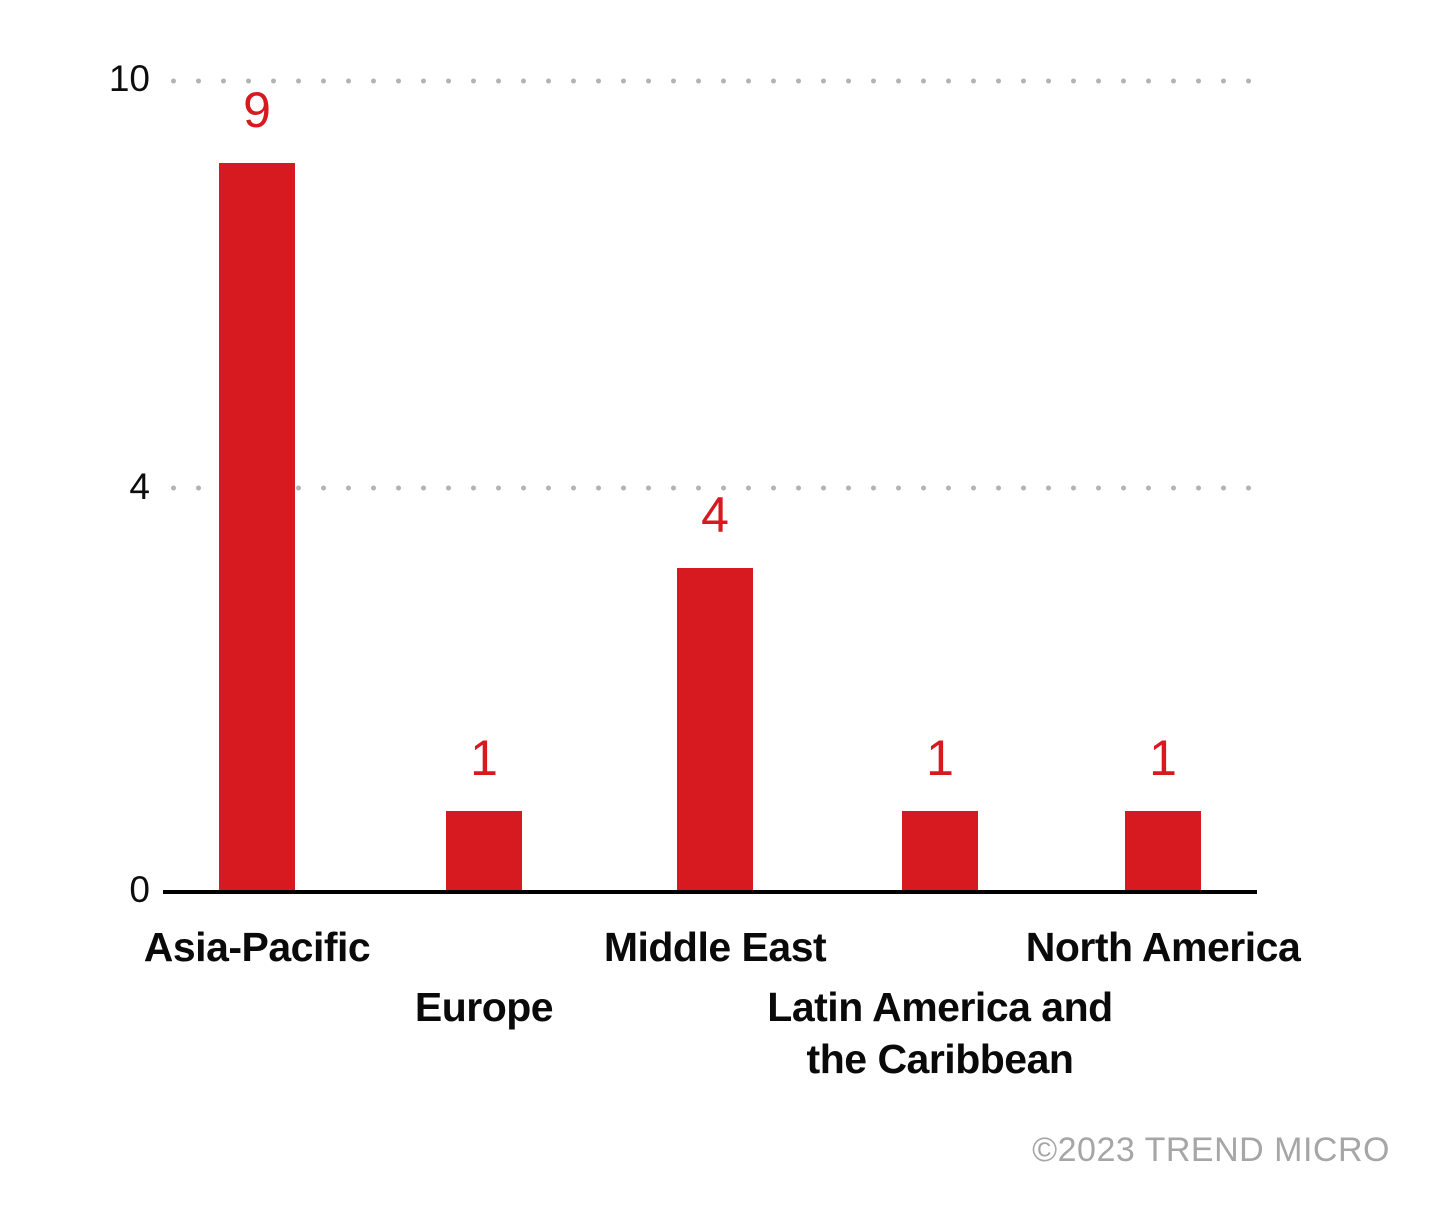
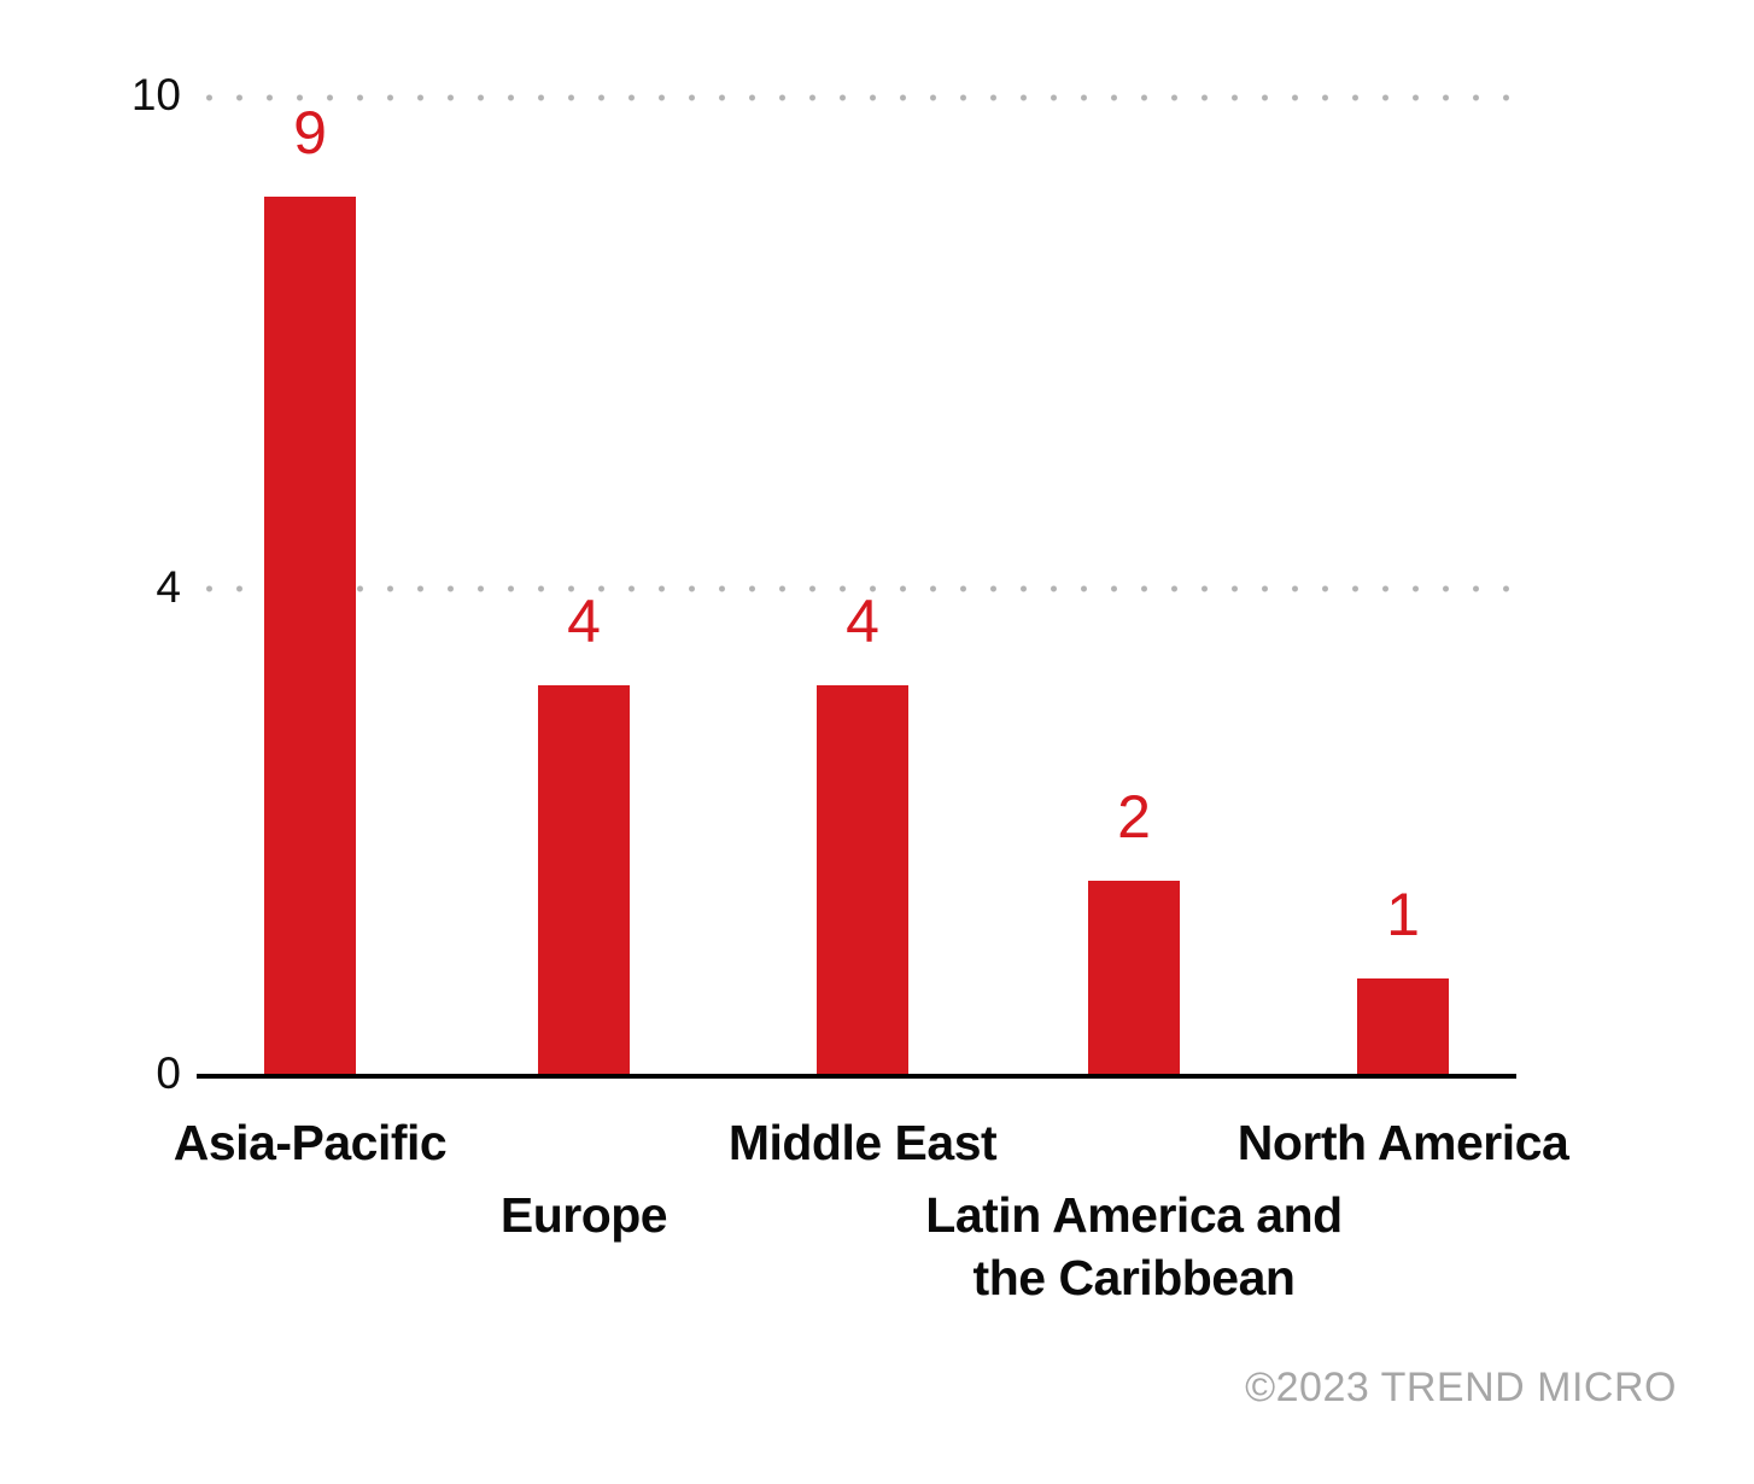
Europe: 1 -> 4
Latin America and the Caribbean: 1 -> 2
